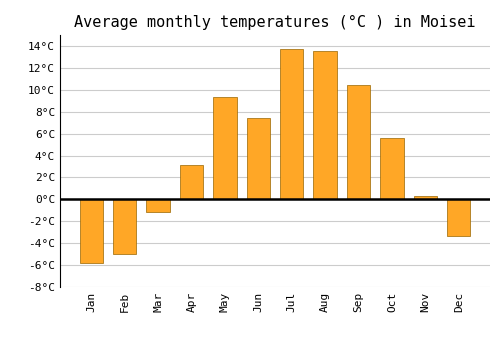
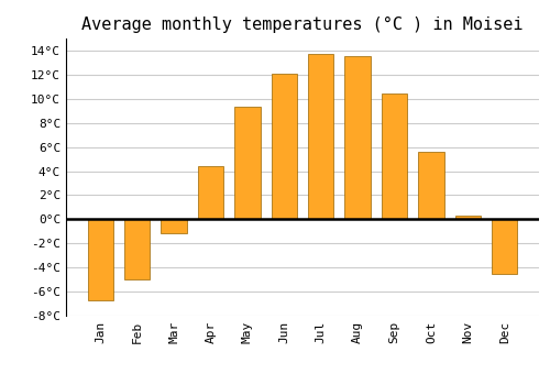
Jan: -5.8°C -> -6.7°C
Apr: 3.1°C -> 4.4°C
Jun: 7.4°C -> 12.1°C
Dec: -3.3°C -> -4.5°C
